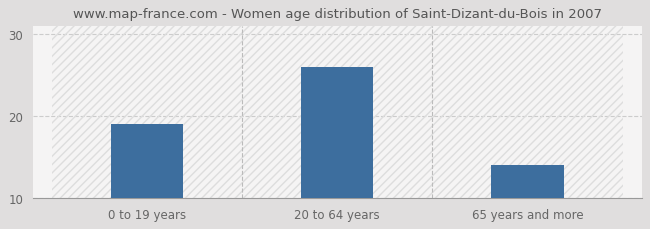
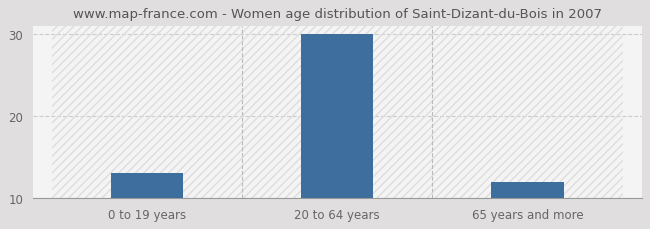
0 to 19 years: 19 -> 13
20 to 64 years: 26 -> 30
65 years and more: 14 -> 12
